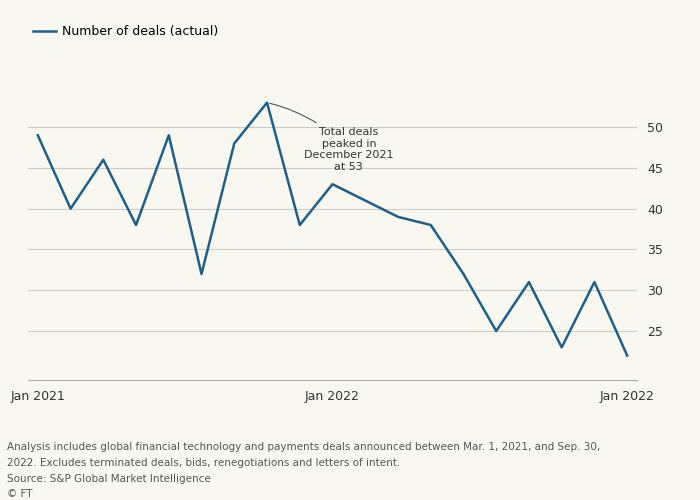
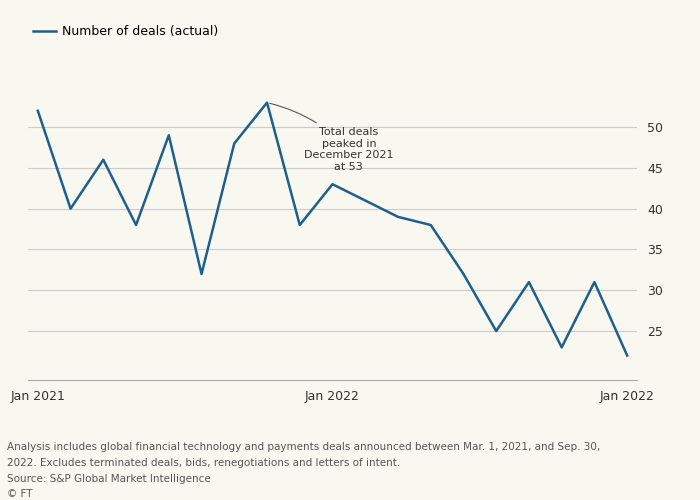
Jan 2021: 49 -> 52
